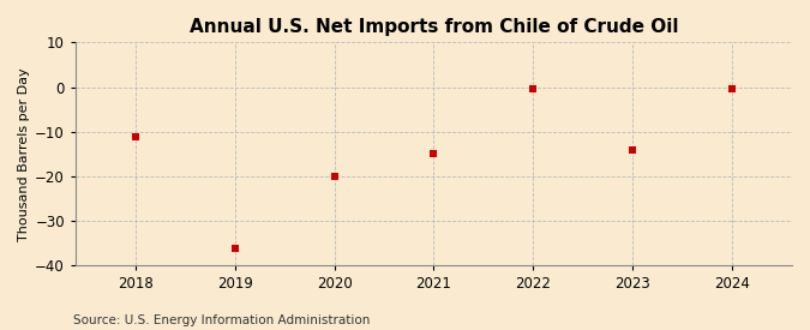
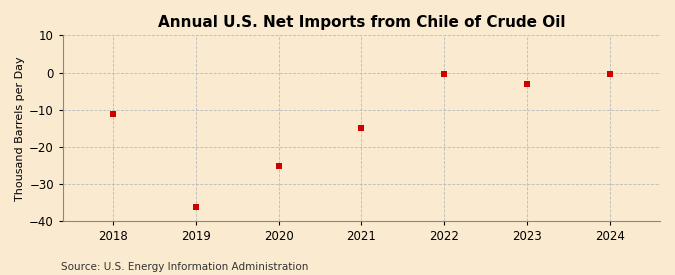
2020: -20.0 -> -25.0
2023: -14.0 -> -3.0
